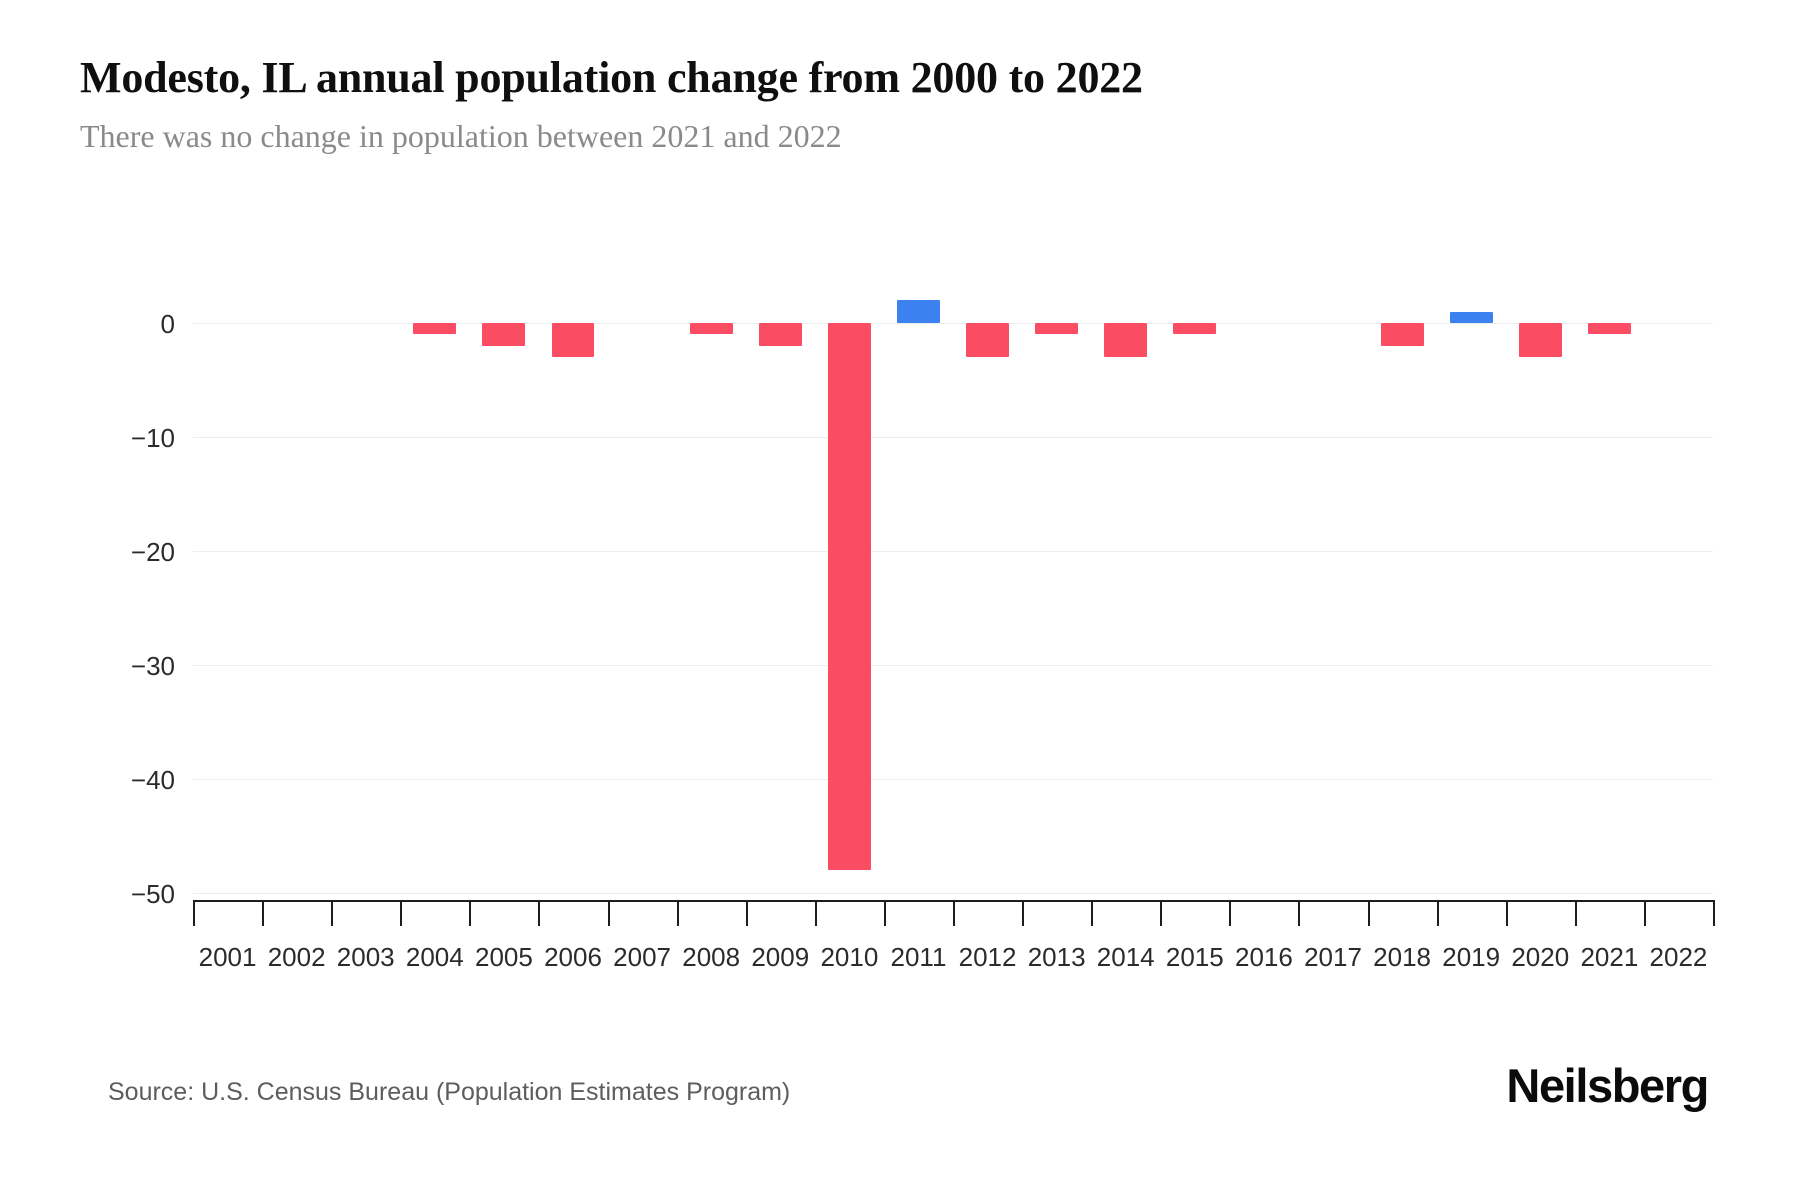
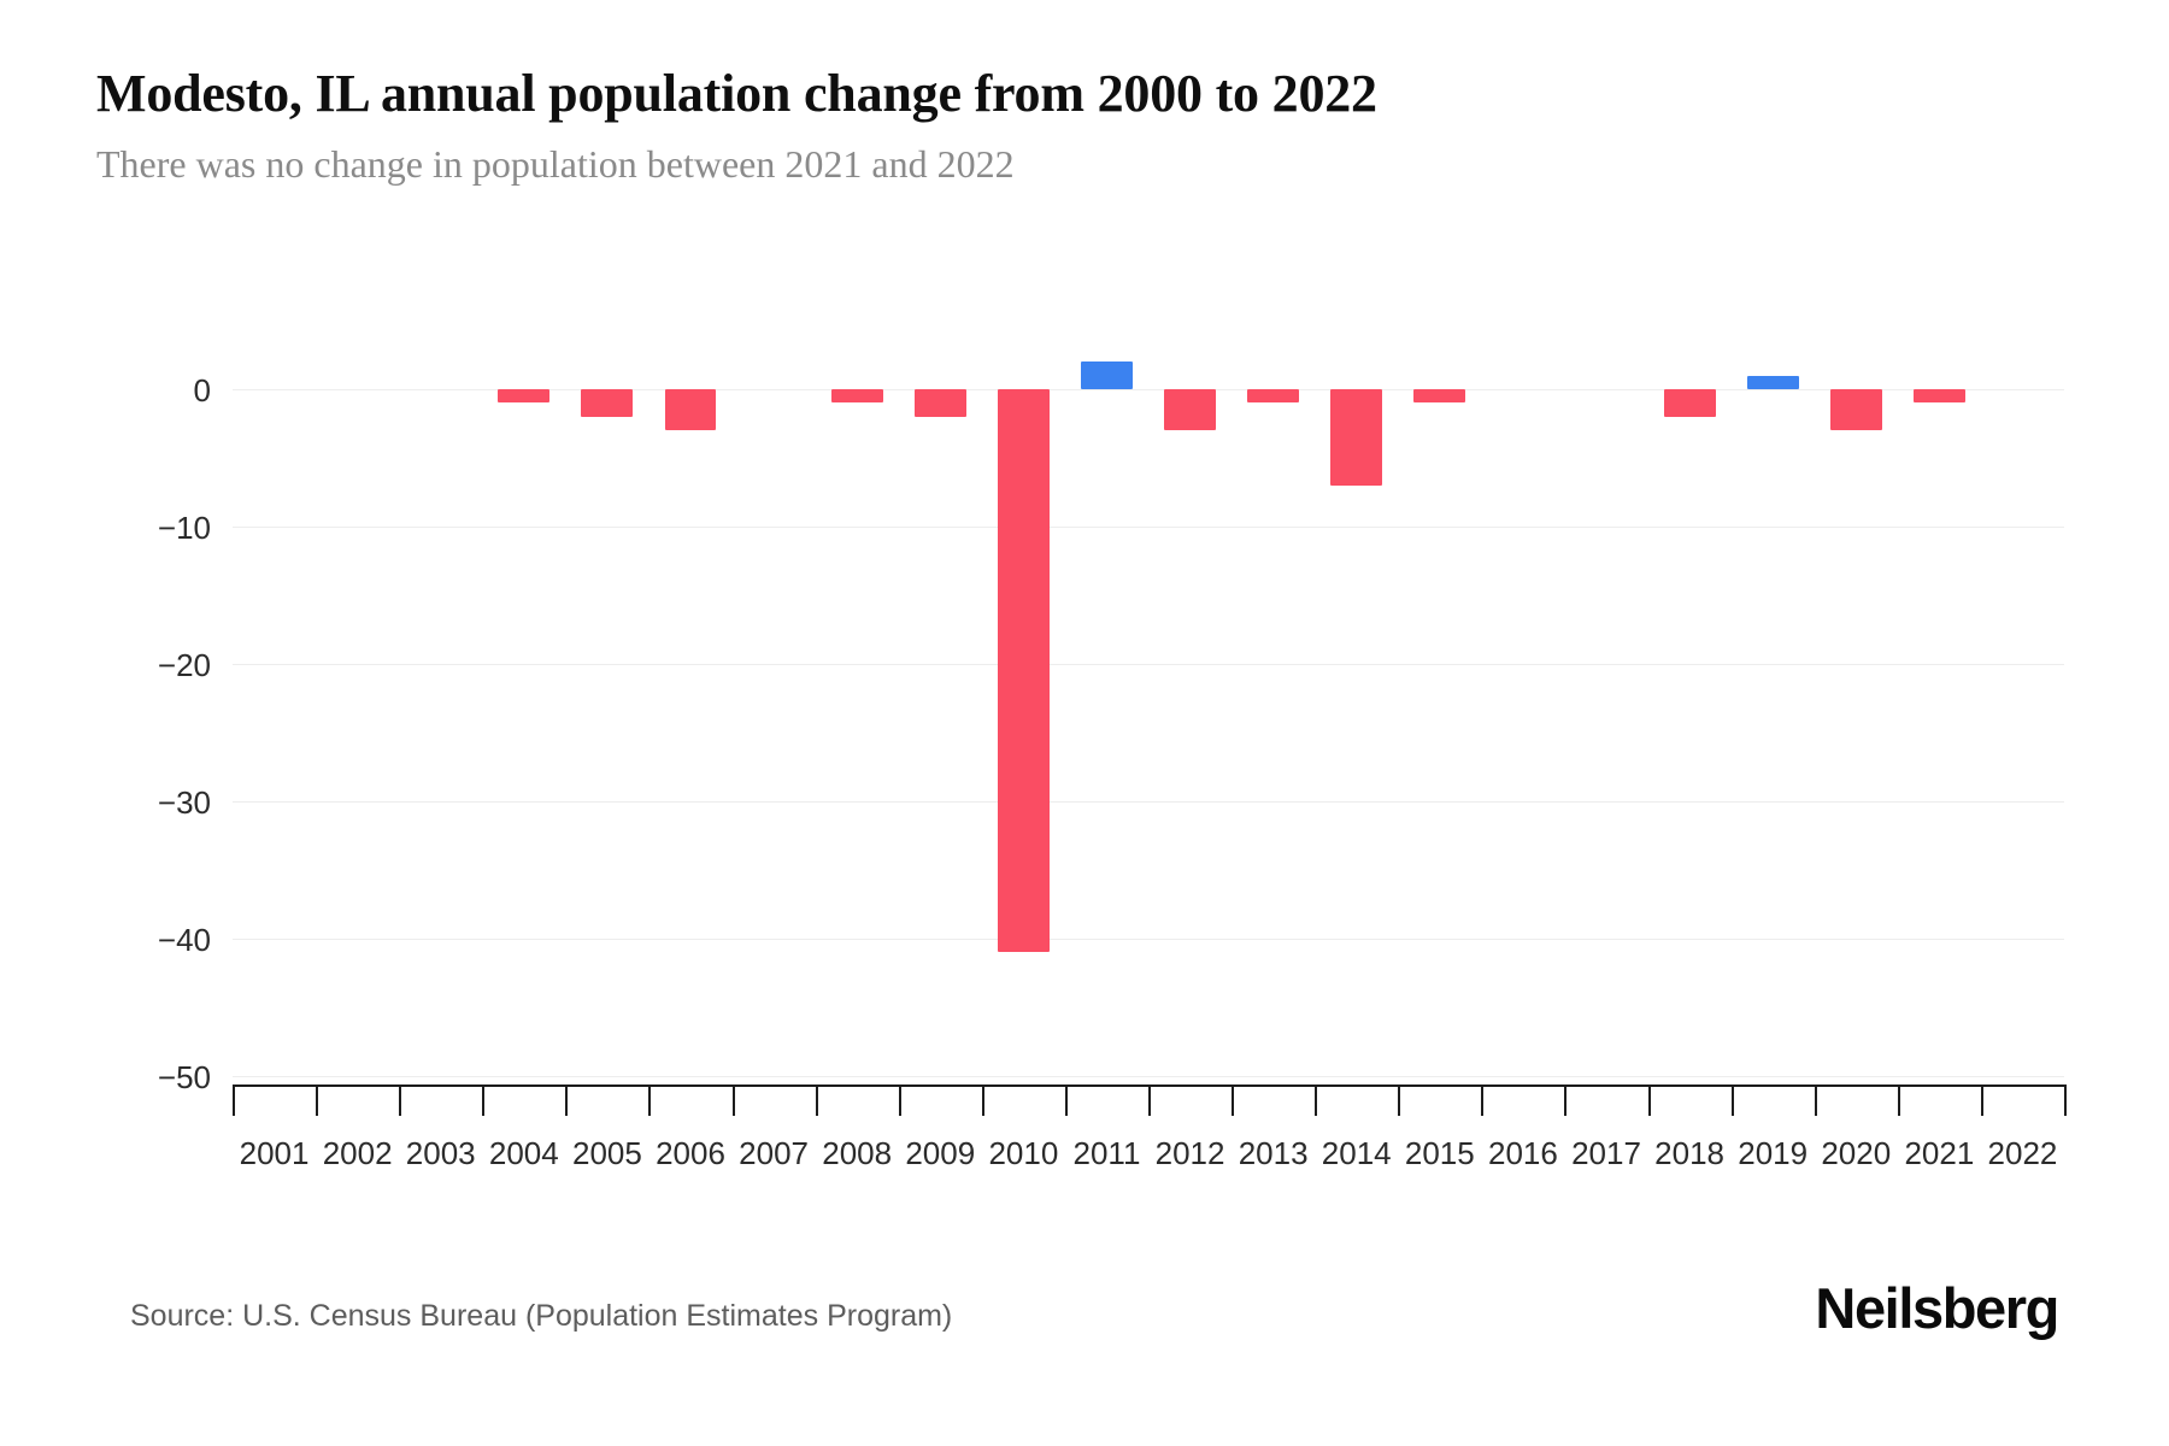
2010: -48 -> -41
2014: -3 -> -7
